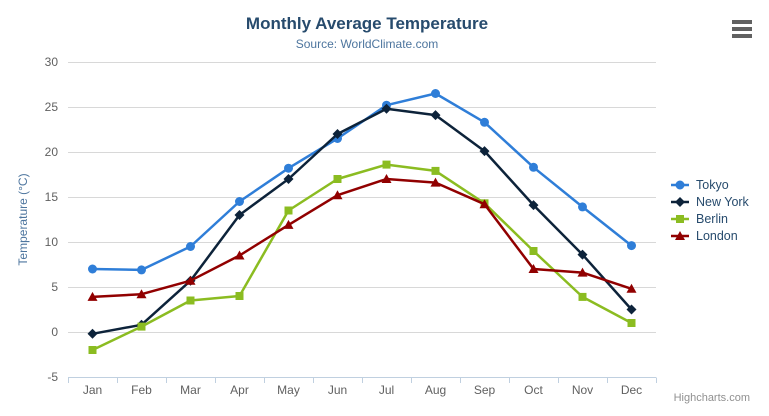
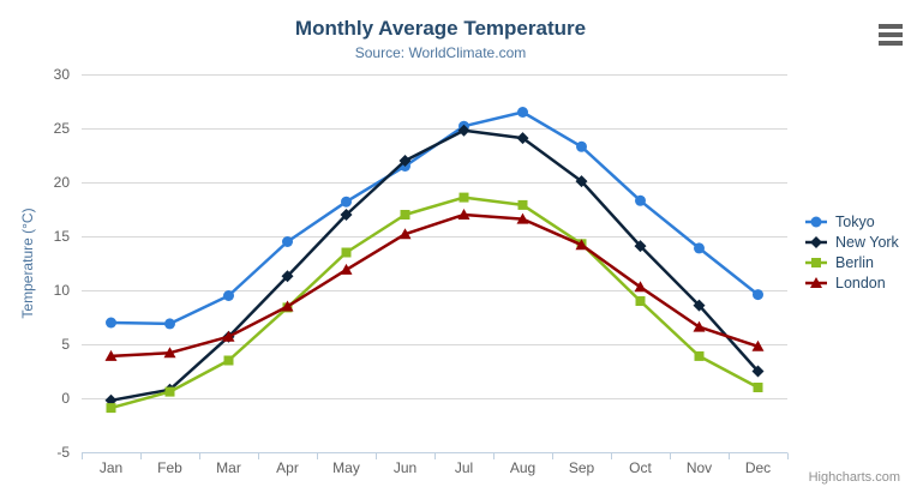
Berlin/Jan: -2 -> -1
New York/Apr: 13 -> 11
Berlin/Apr: 4 -> 8
London/Oct: 7 -> 10
